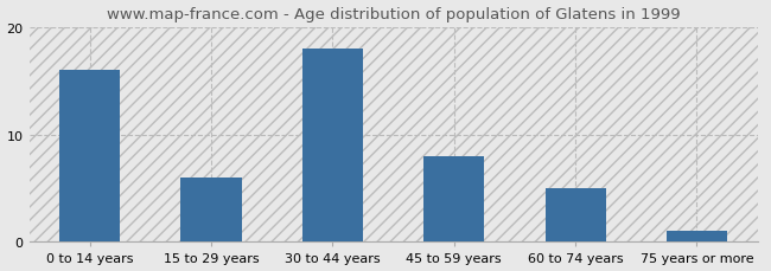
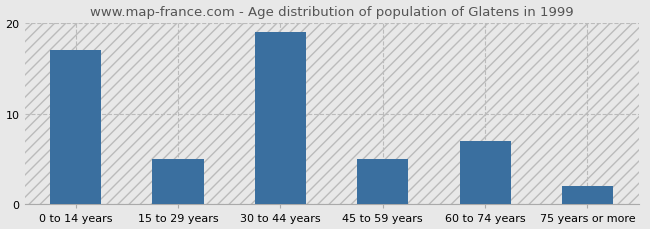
0 to 14 years: 16 -> 17
15 to 29 years: 6 -> 5
30 to 44 years: 18 -> 19
45 to 59 years: 8 -> 5
60 to 74 years: 5 -> 7
75 years or more: 1 -> 2
